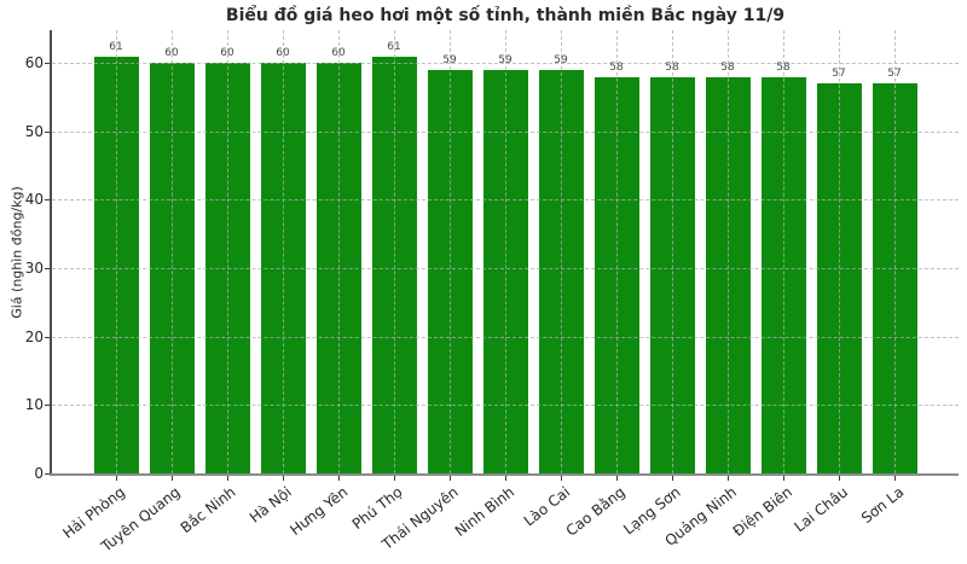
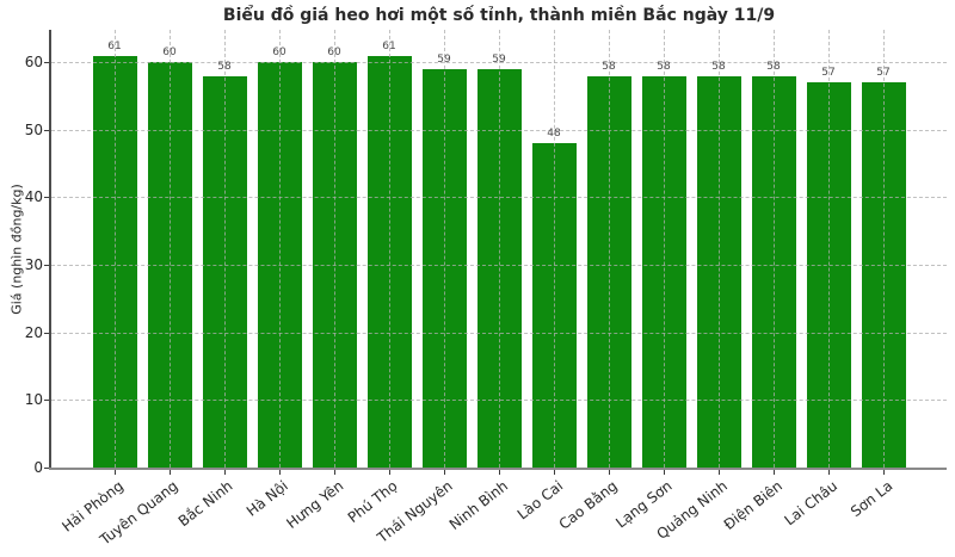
Bắc Ninh: 60 -> 58
Lào Cai: 59 -> 48
